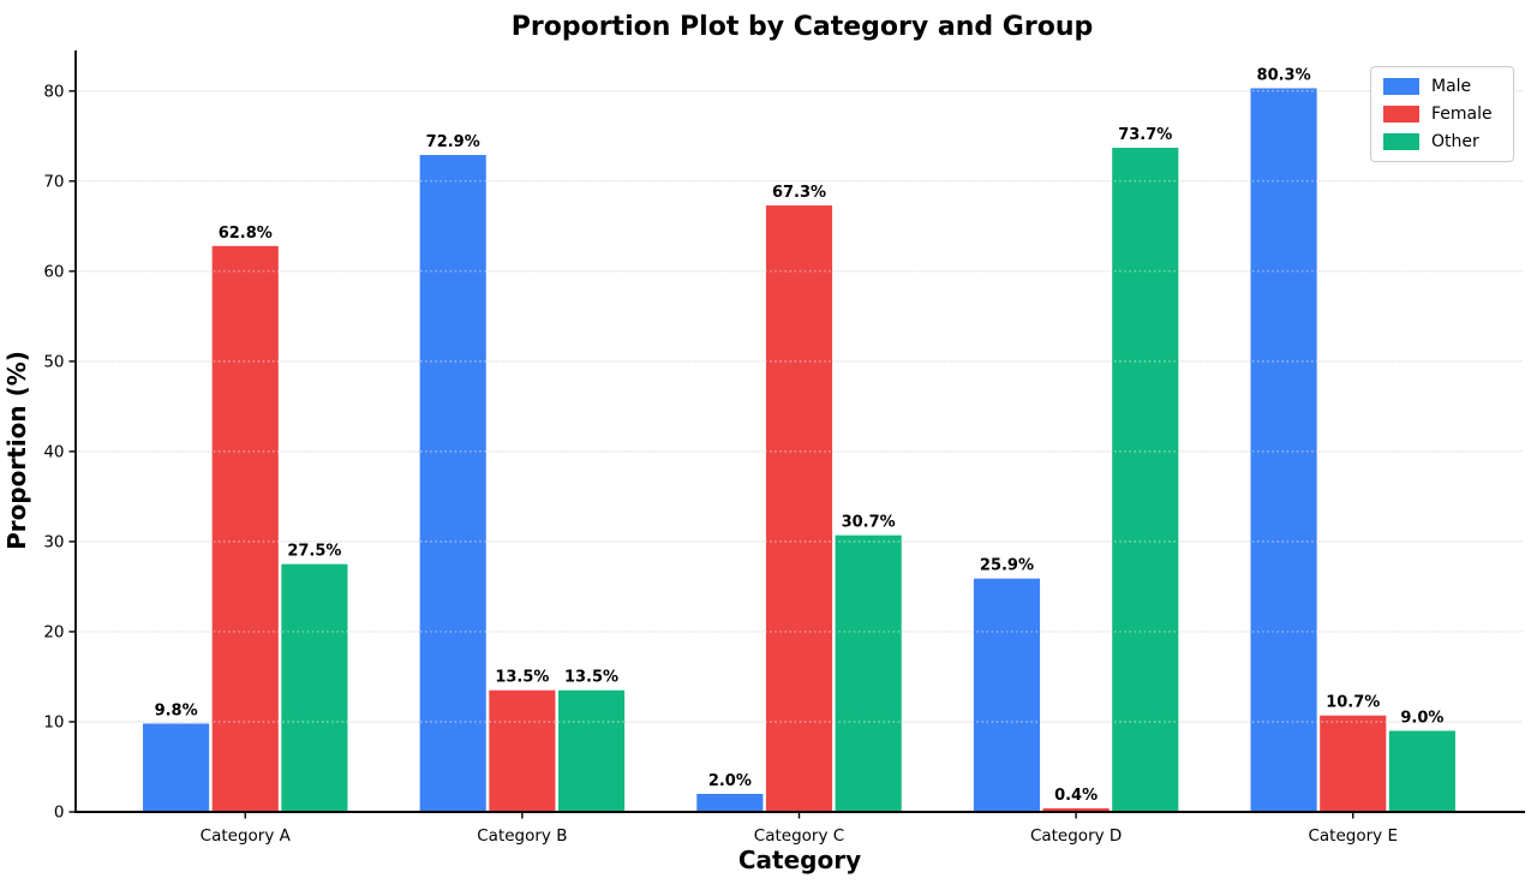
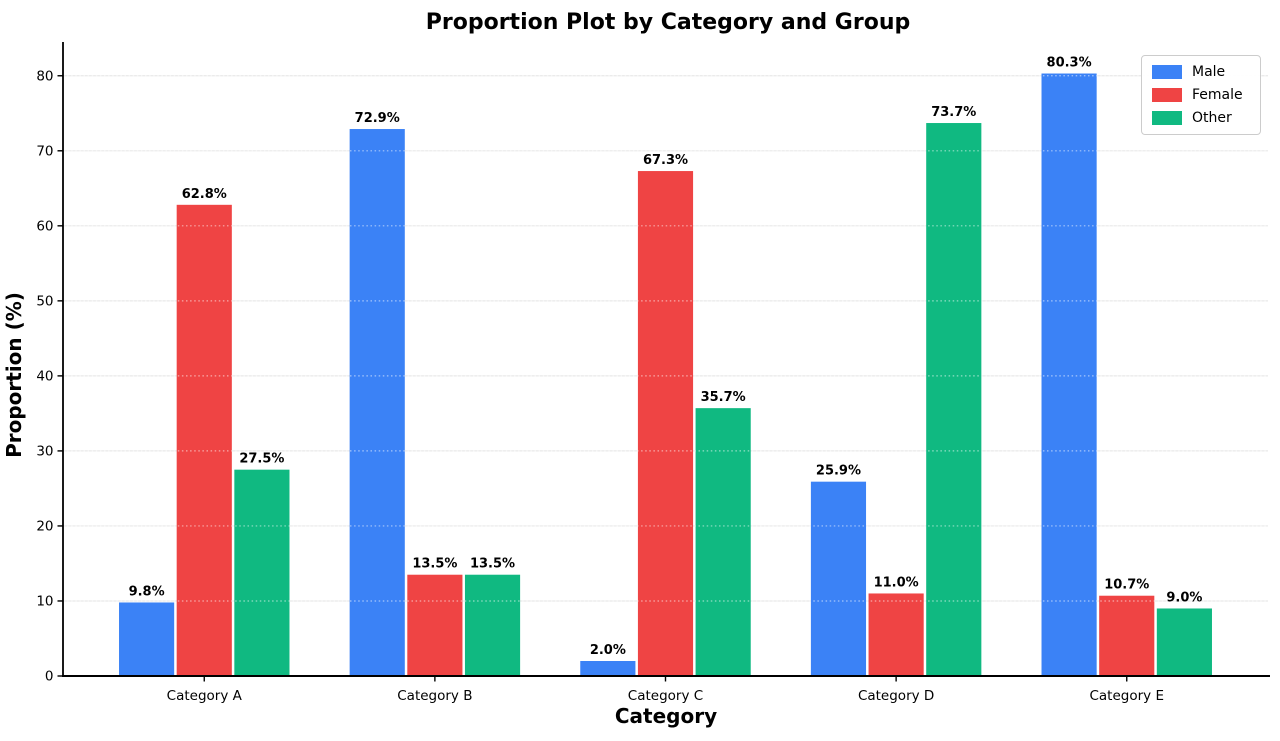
Other/Category C: 30.7% -> 35.7%
Female/Category D: 0.4% -> 11.0%
